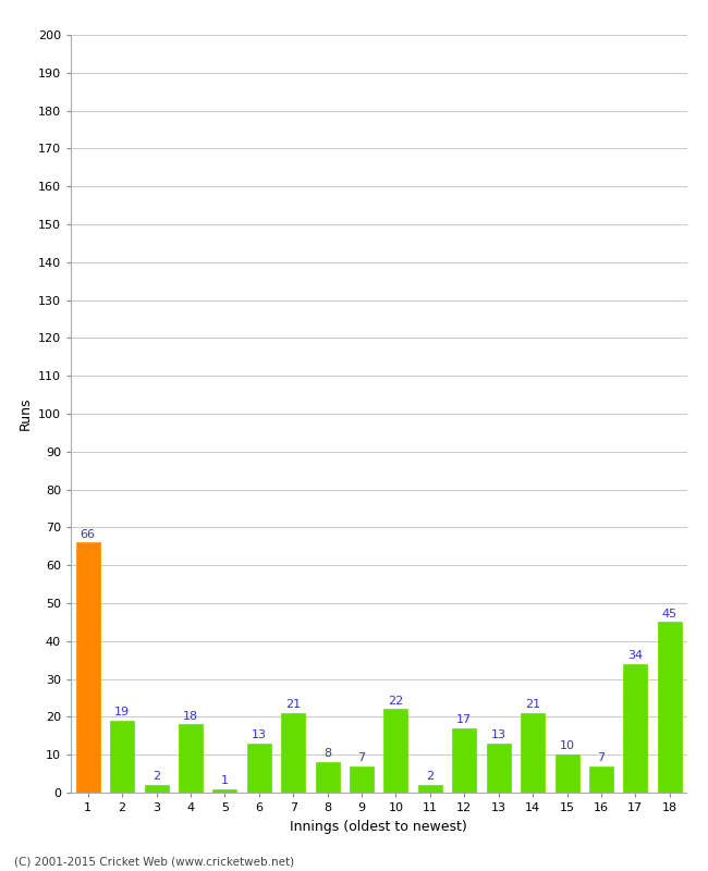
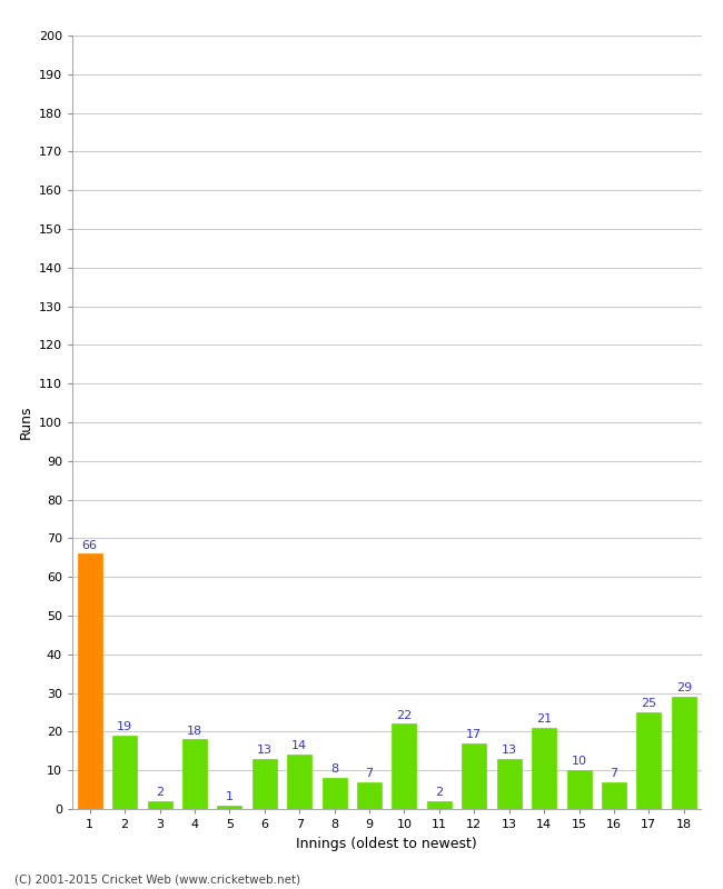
7: 21 -> 14
17: 34 -> 25
18: 45 -> 29
